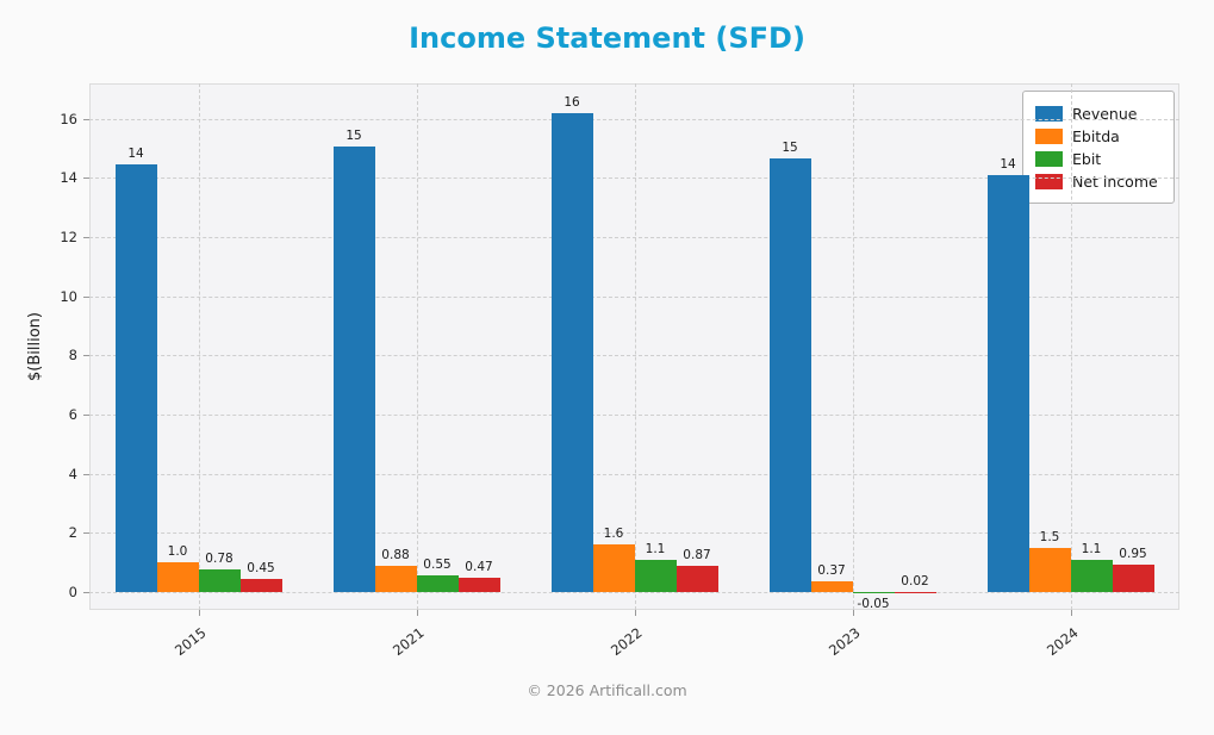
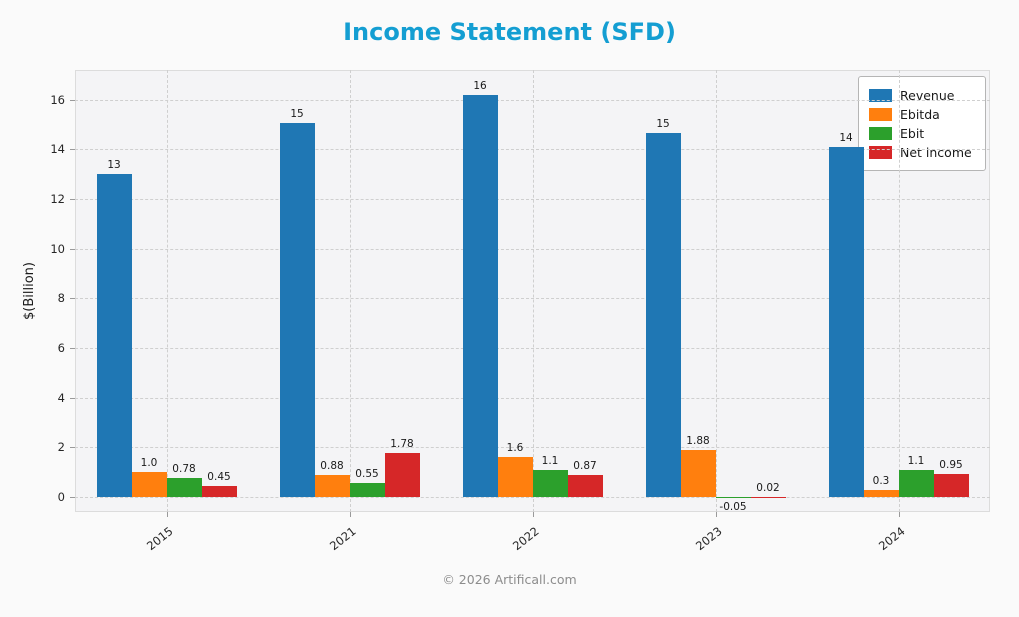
Revenue/2015: 14 -> 13
Net income/2021: 0.47 -> 1.78
Ebitda/2023: 0.37 -> 1.88
Ebitda/2024: 1.5 -> 0.3
